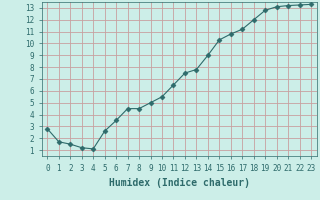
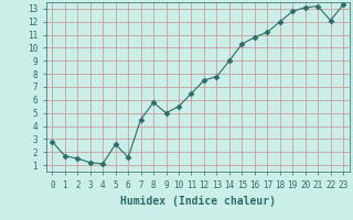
6: 3.5 -> 1.6
8: 4.5 -> 5.8
22: 13.2 -> 12.1
